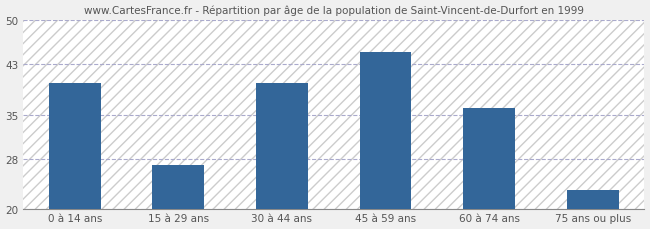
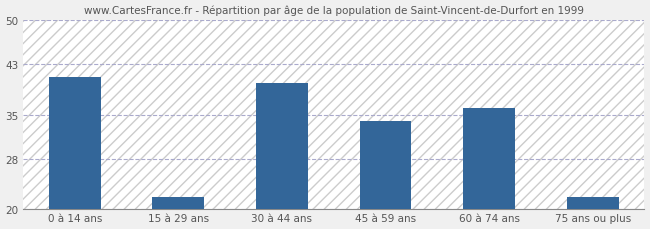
0 à 14 ans: 40 -> 41
15 à 29 ans: 27 -> 22
45 à 59 ans: 45 -> 34
75 ans ou plus: 23 -> 22
